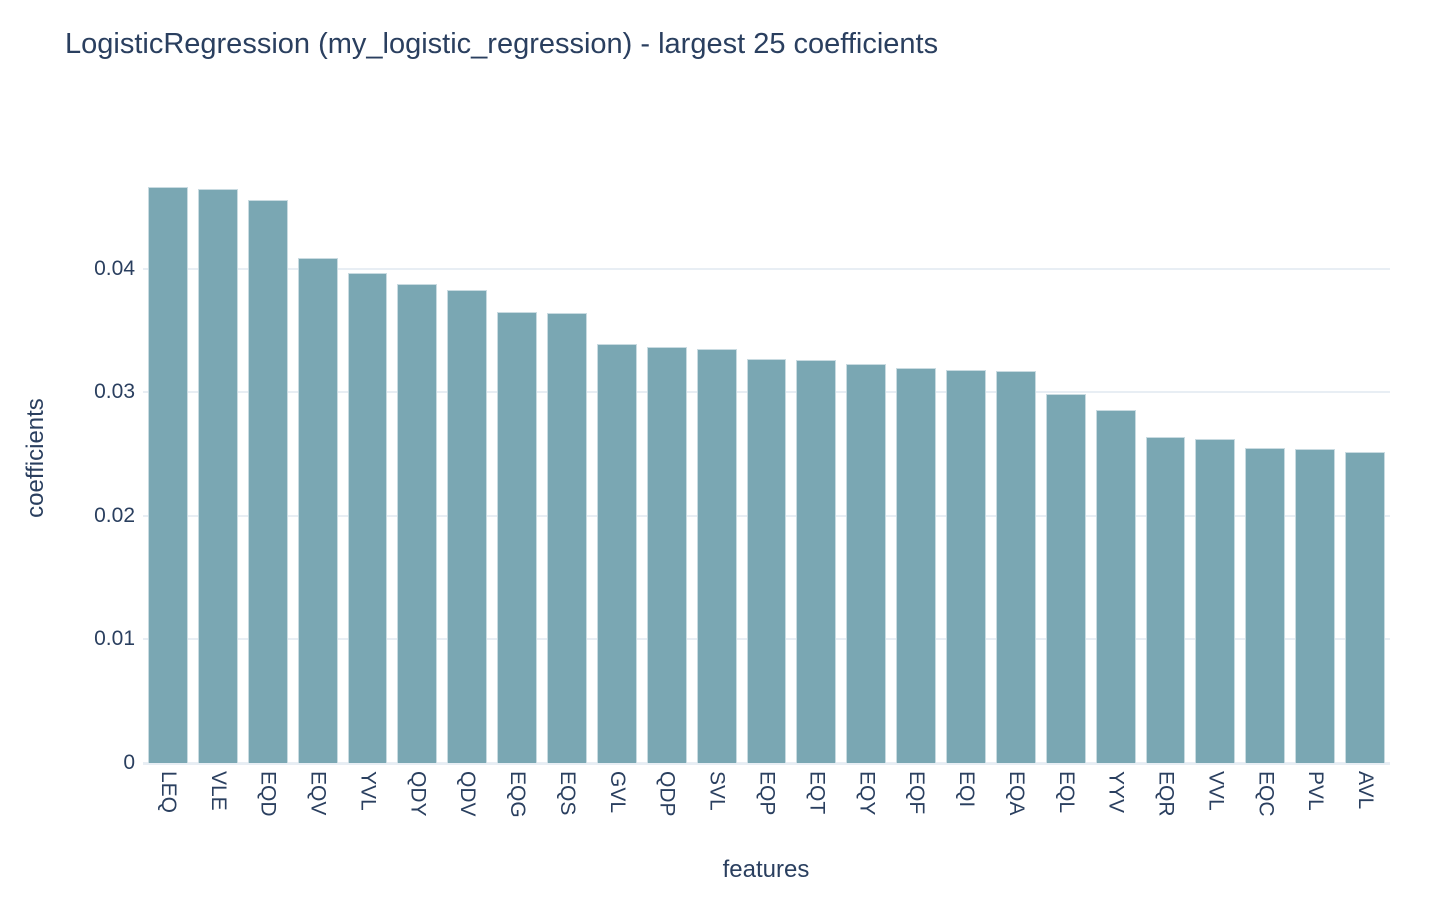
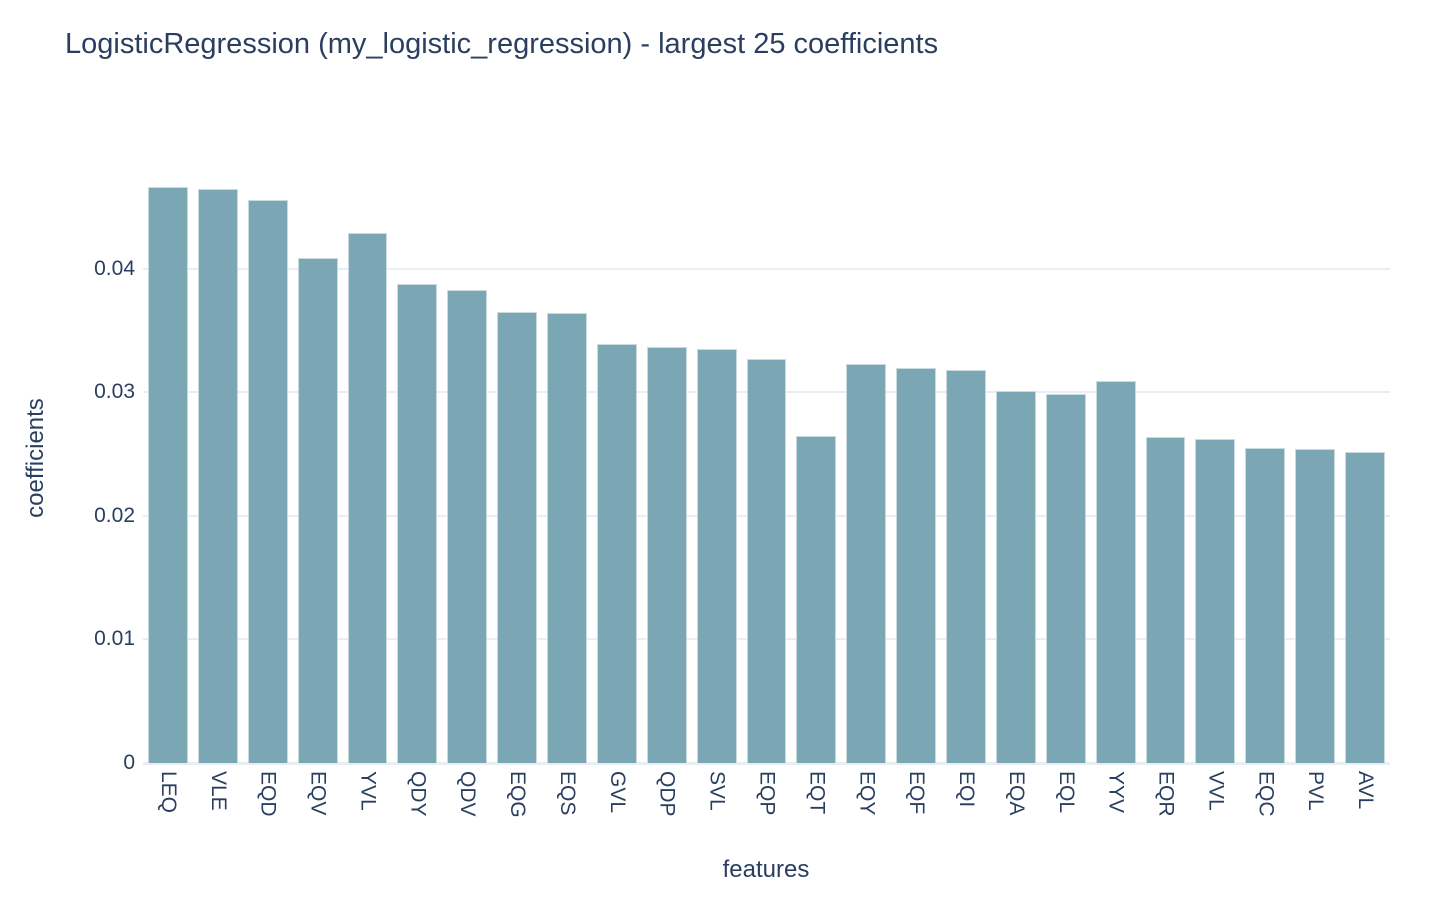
YVL: 0.0397 -> 0.0429
EQT: 0.0326 -> 0.0265
EQA: 0.0317 -> 0.0301
YYV: 0.0286 -> 0.0309
